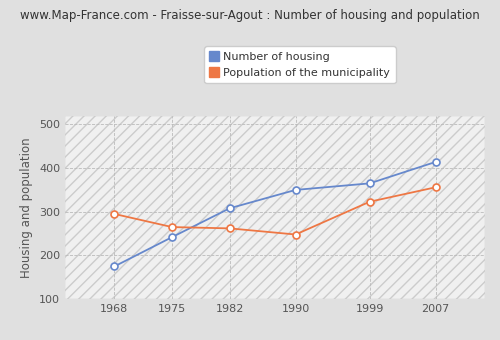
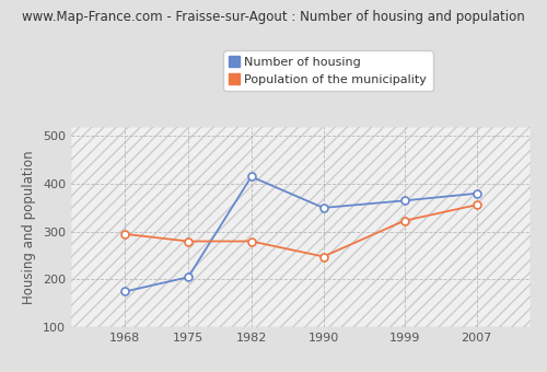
Number of housing/1975: 242 -> 205
Population of the municipality/1975: 265 -> 280
Number of housing/1982: 308 -> 415
Population of the municipality/1982: 262 -> 280
Number of housing/2007: 414 -> 380
